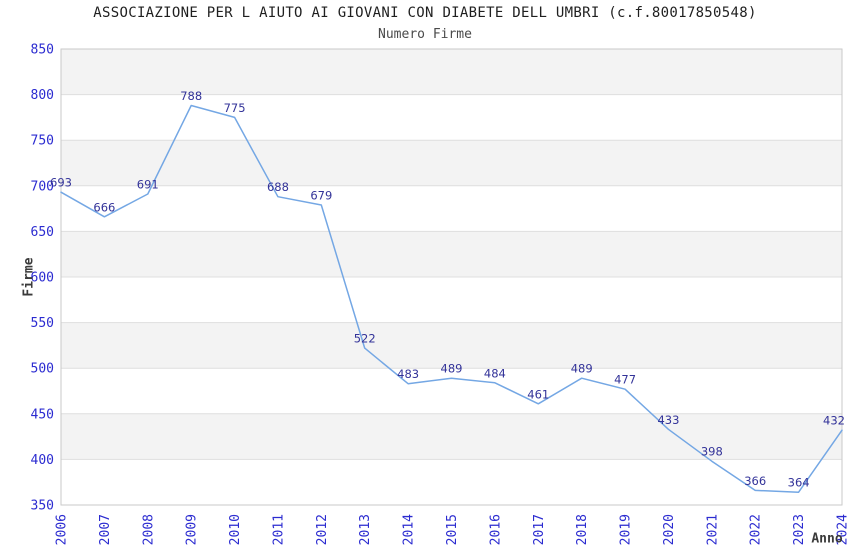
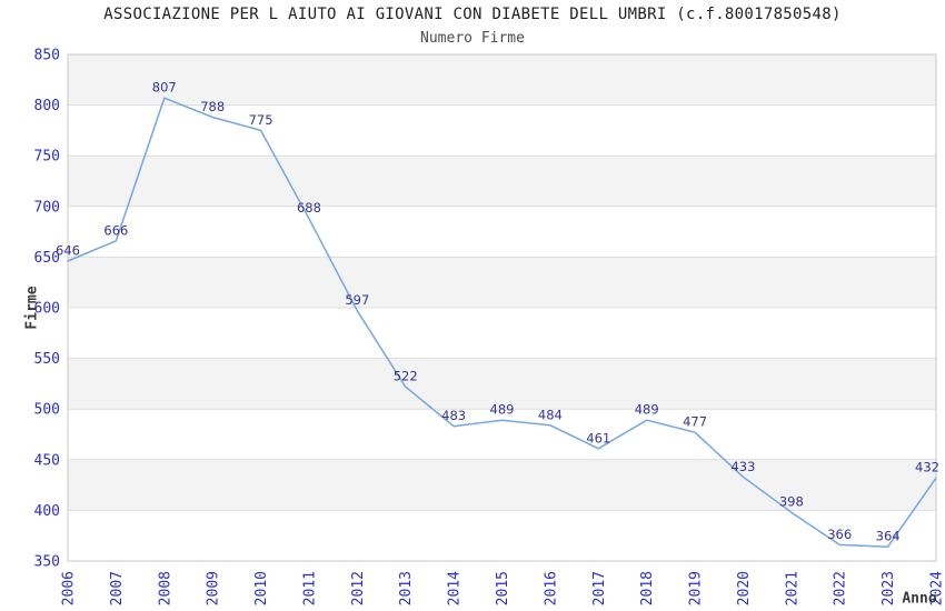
2006: 693 -> 646
2008: 691 -> 807
2012: 679 -> 597
